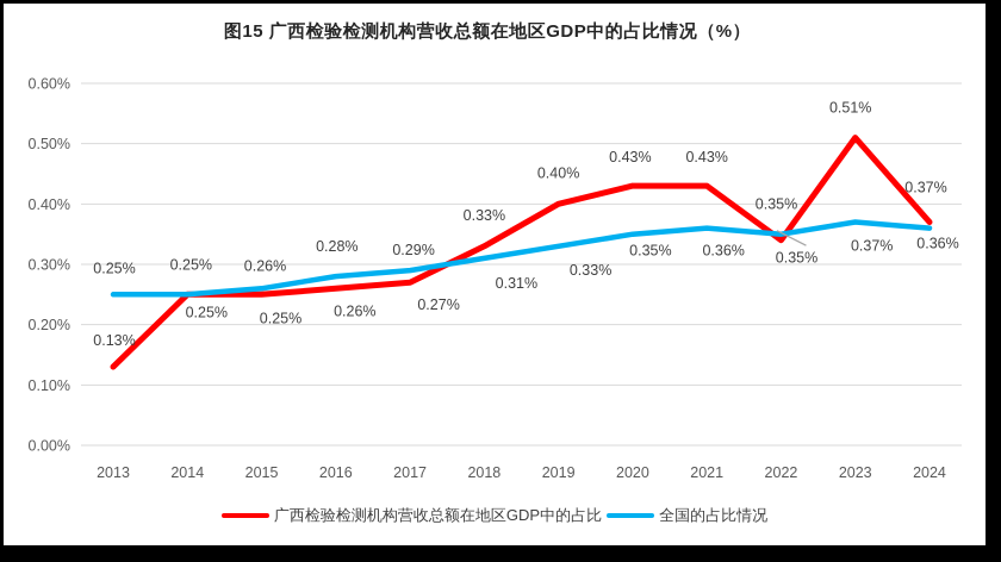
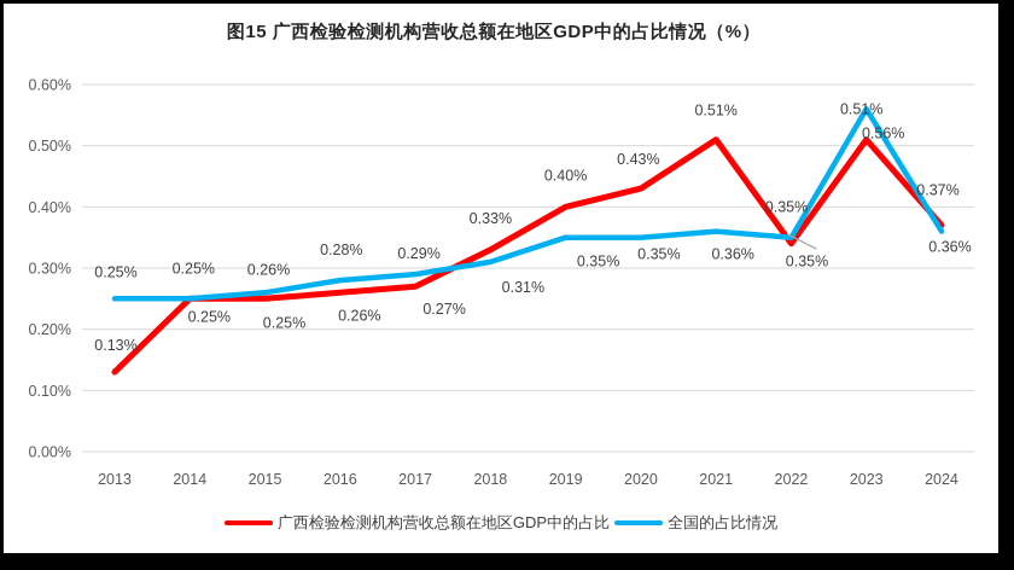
全国的占比情况/2019: 0.33% -> 0.35%
广西检验检测机构营收总额在地区GDP中的占比/2021: 0.43% -> 0.51%
全国的占比情况/2023: 0.37% -> 0.56%
